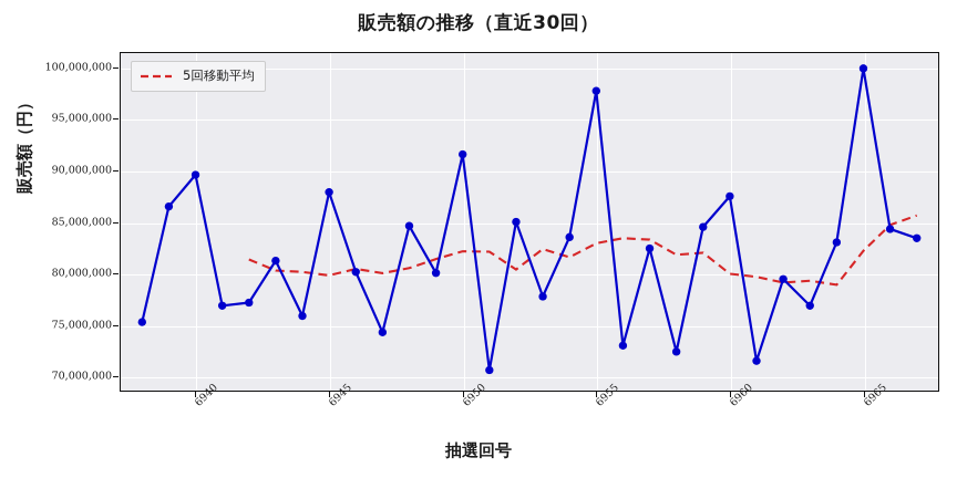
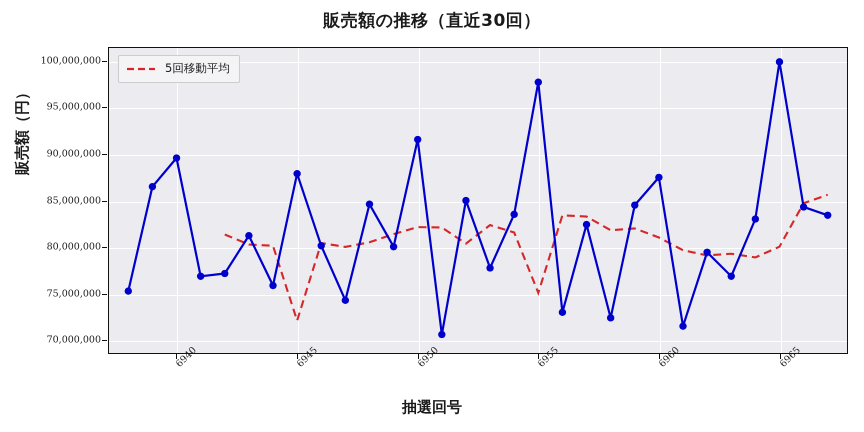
5回移動平均/6945: 80000000 -> 72000000
5回移動平均/6955: 83000000 -> 75000000
5回移動平均/6960: 80000000 -> 81000000
5回移動平均/6965: 82000000 -> 80000000
